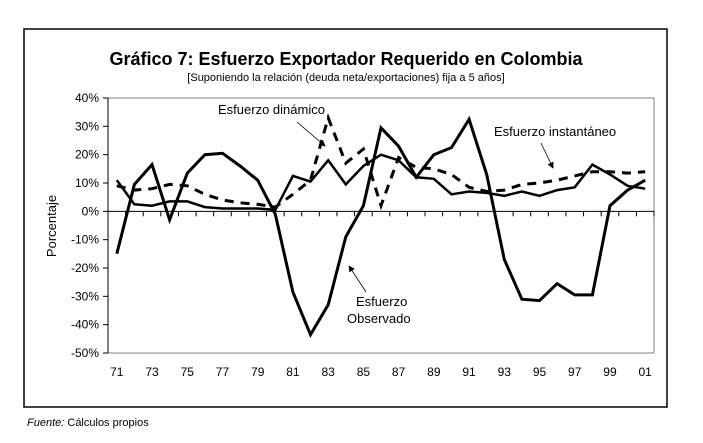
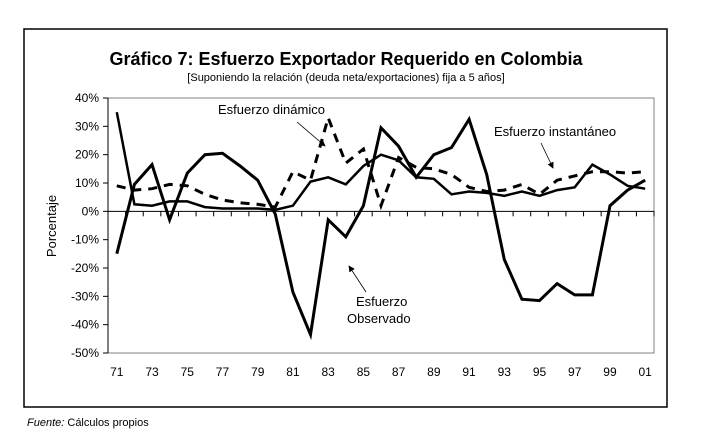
Esfuerzo instantáneo/71: 11% -> 35%
Esfuerzo dinámico/81: 6% -> 14%
Esfuerzo instantáneo/81: 12% -> 2%
Esfuerzo Observado/83: -33% -> -3%
Esfuerzo instantáneo/83: 18% -> 12%
Esfuerzo dinámico/95: 10% -> 6%
